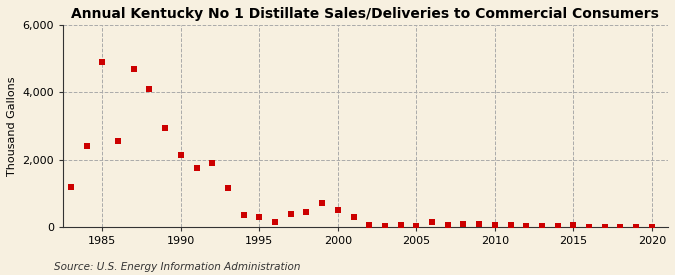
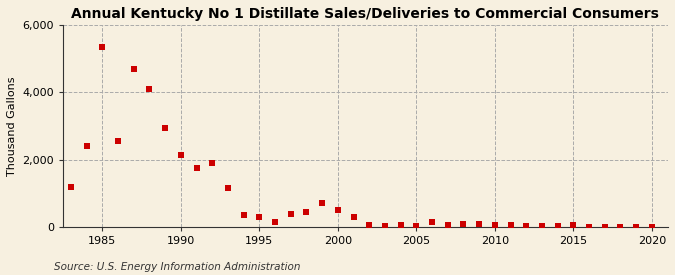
1985: 4,900 -> 5,350
